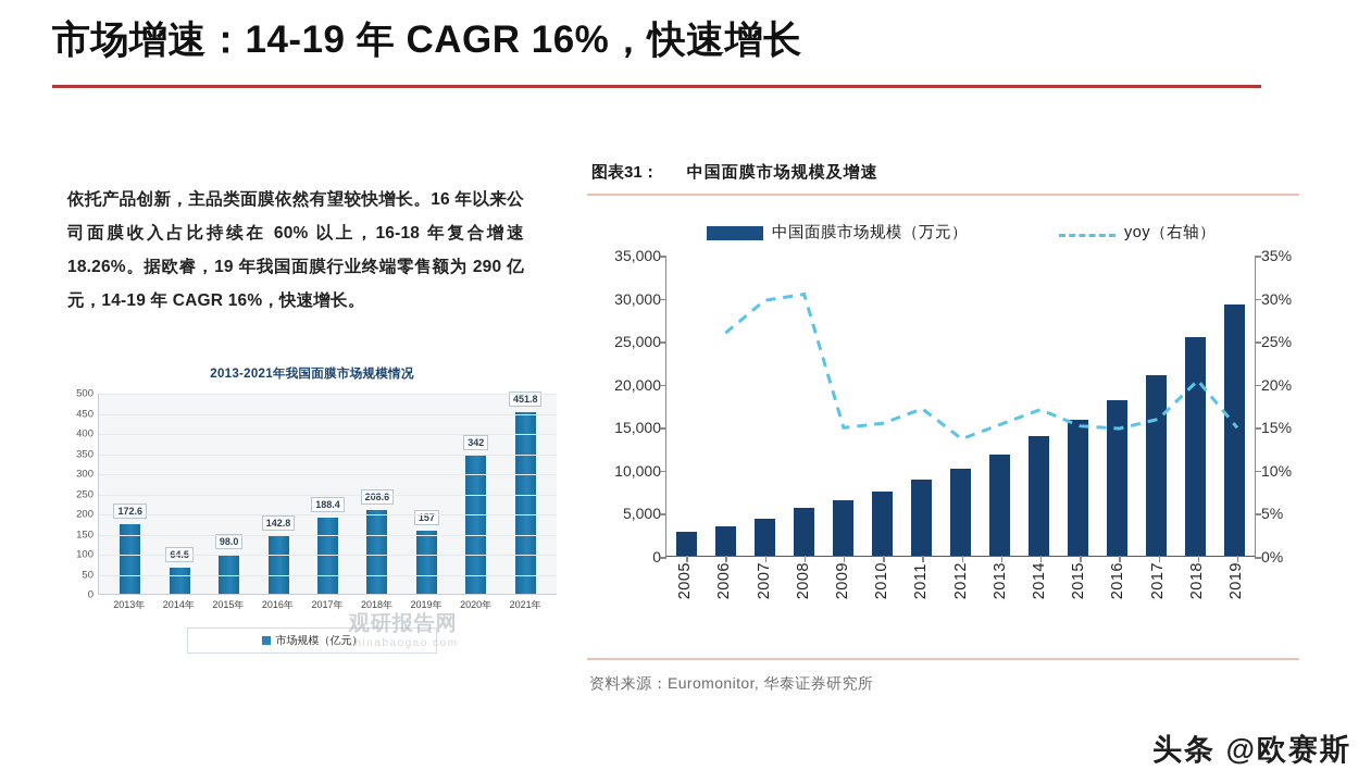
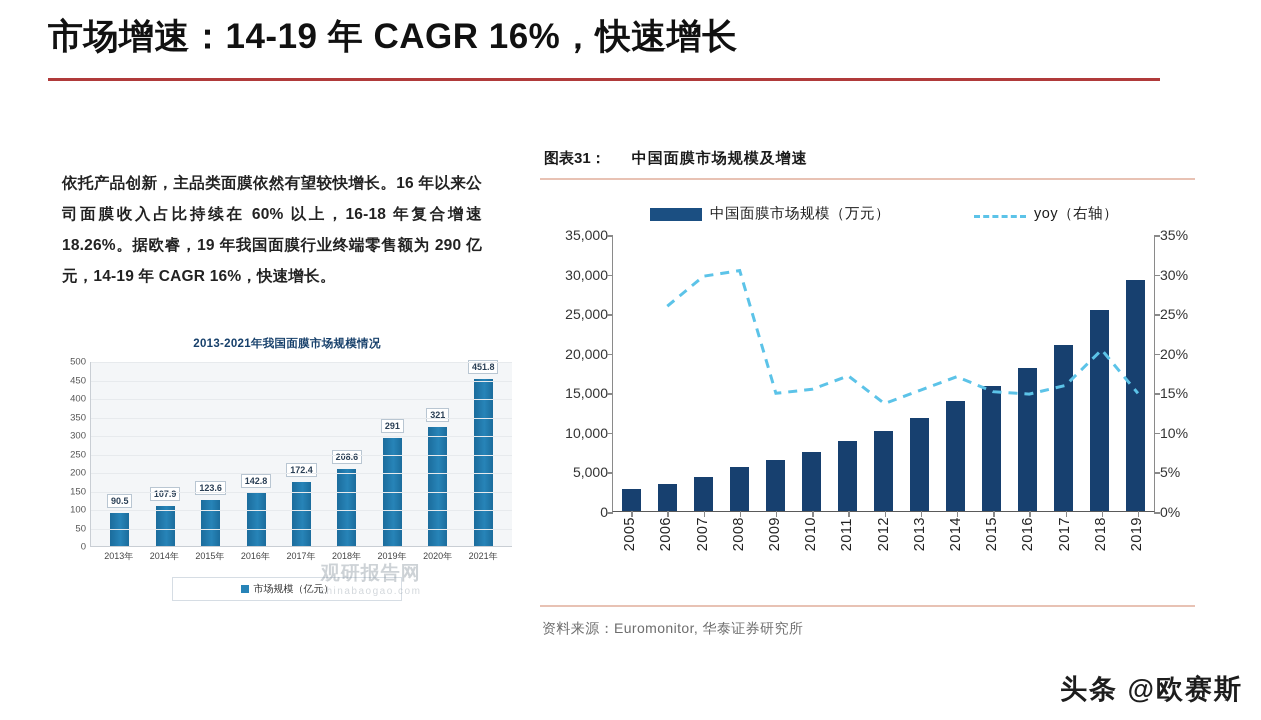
2013-2021年我国面膜市场规模情况/2013年: 172.6 -> 90.5
2013-2021年我国面膜市场规模情况/2014年: 64.5 -> 107.9
2013-2021年我国面膜市场规模情况/2015年: 98.0 -> 123.6
2013-2021年我国面膜市场规模情况/2017年: 188.4 -> 172.4
2013-2021年我国面膜市场规模情况/2019年: 157 -> 291
2013-2021年我国面膜市场规模情况/2020年: 342 -> 321
